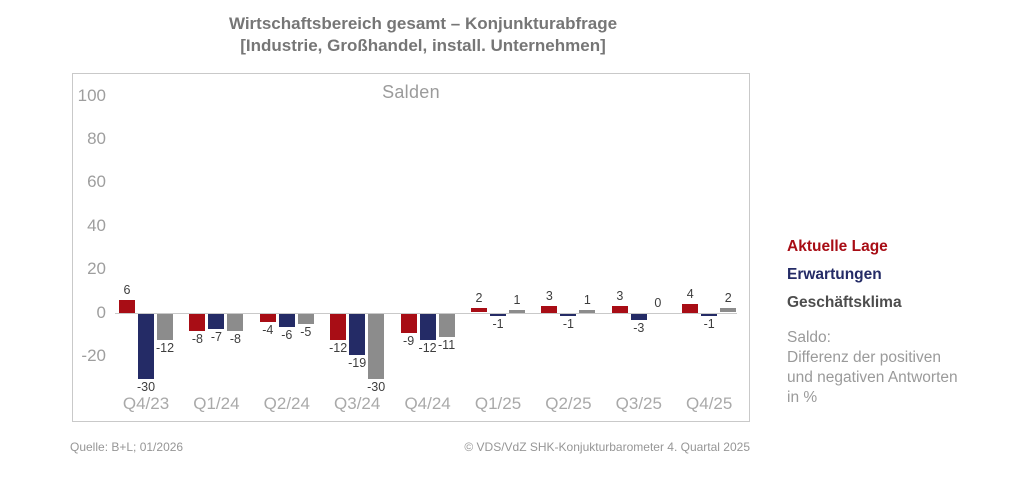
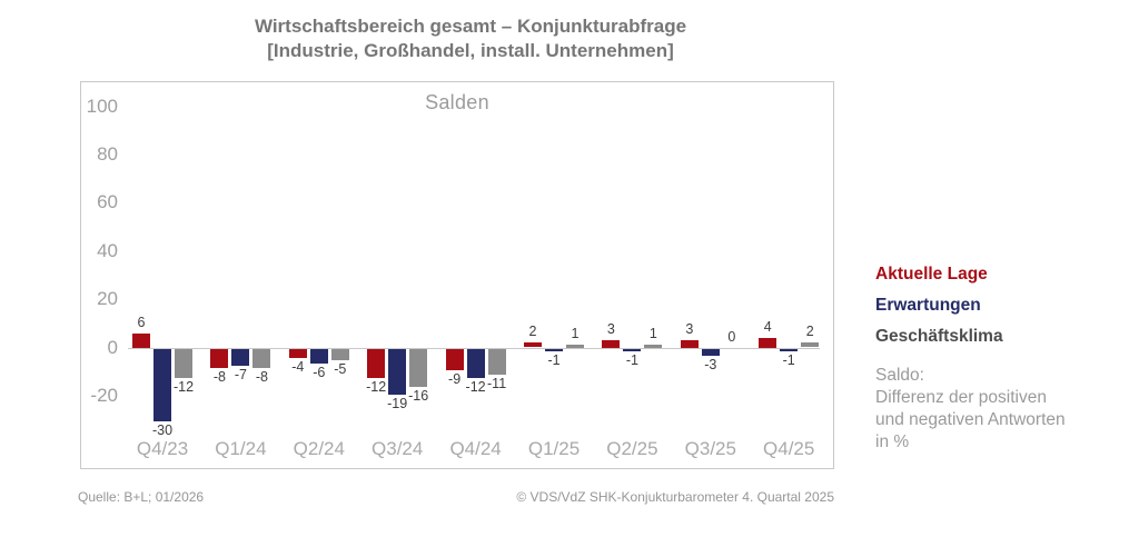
Geschäftsklima/Q3/24: -30 -> -16
